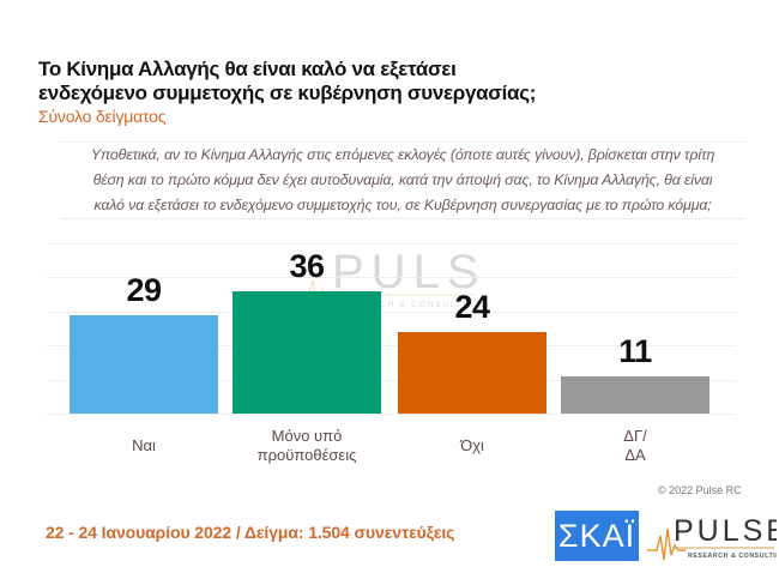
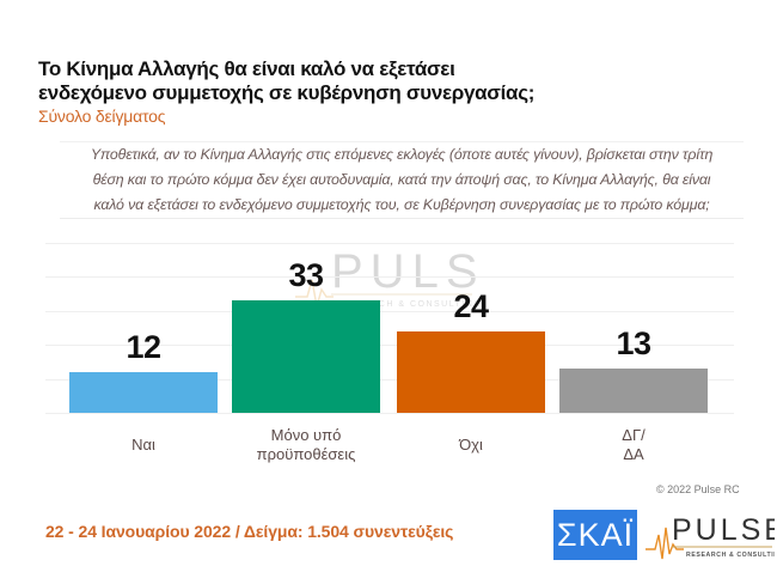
Ναι: 29 -> 12
Μόνο υπό προϋποθέσεις: 36 -> 33
ΔΓ/ΔΑ: 11 -> 13
